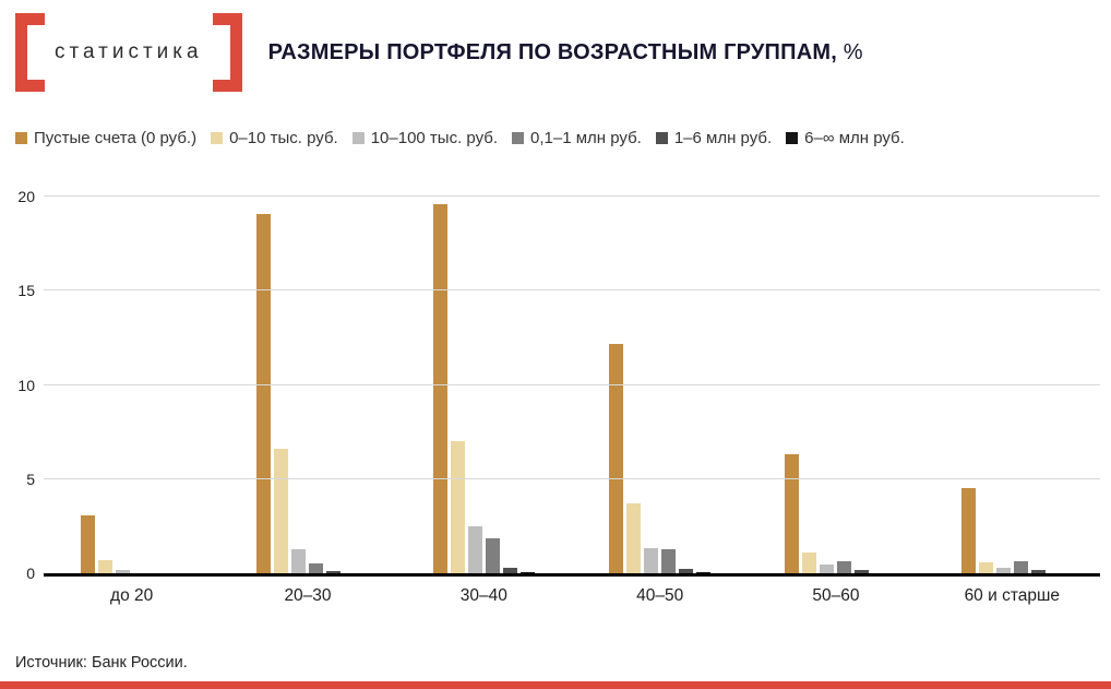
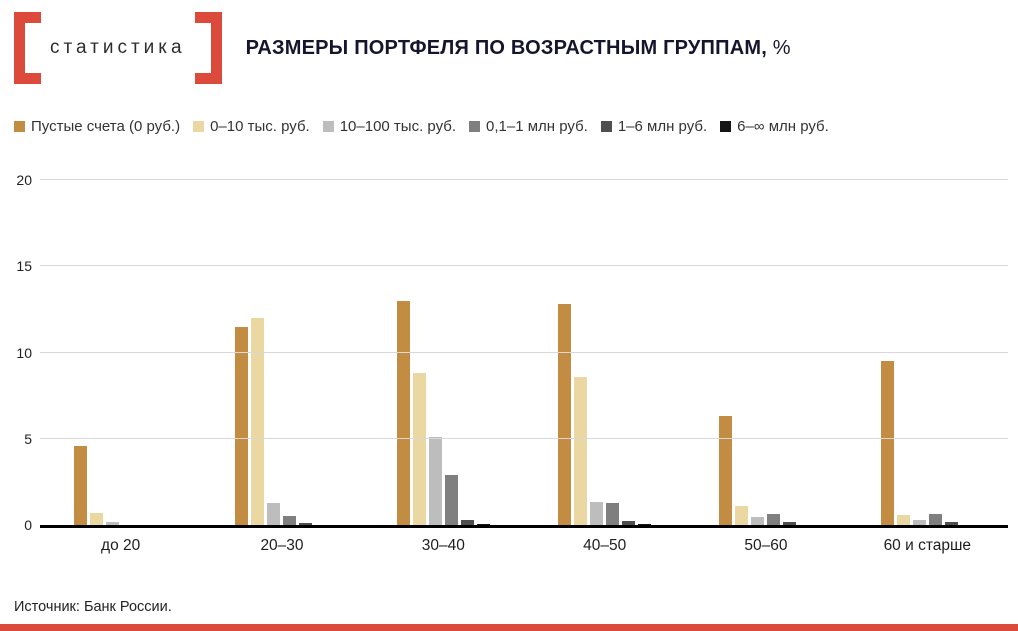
Пустые счета (0 руб.)/до 20: 3.1 -> 4.6
Пустые счета (0 руб.)/20–30: 19.1 -> 11.5
0–10 тыс. руб./20–30: 6.6 -> 12.0
Пустые счета (0 руб.)/30–40: 19.6 -> 13.0
0–10 тыс. руб./30–40: 7.0 -> 8.8
10–100 тыс. руб./30–40: 2.5 -> 5.1
0,1–1 млн руб./30–40: 1.9 -> 2.9
Пустые счета (0 руб.)/40–50: 12.2 -> 12.8
0–10 тыс. руб./40–50: 3.7 -> 8.6
Пустые счета (0 руб.)/60 и старше: 4.5 -> 9.5
